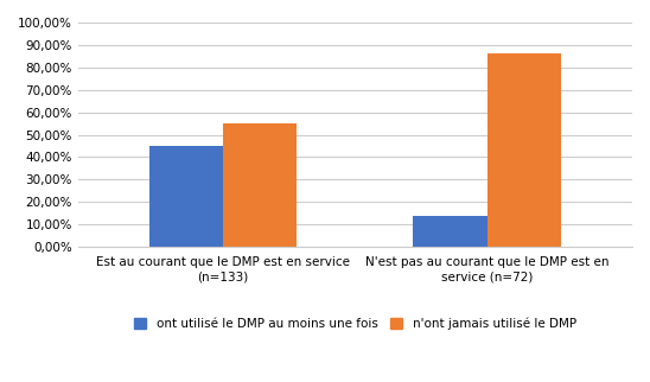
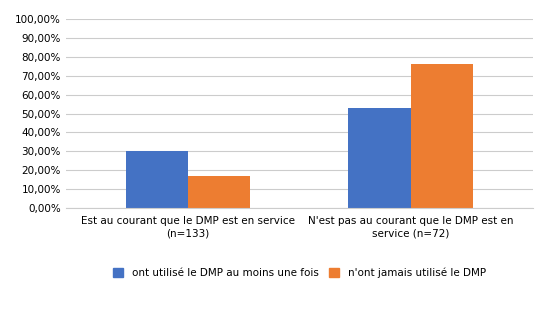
ont utilisé le DMP au moins une fois/Est au courant que le DMP est en service (n=133): 45% -> 30%
n'ont jamais utilisé le DMP/Est au courant que le DMP est en service (n=133): 55% -> 17%
ont utilisé le DMP au moins une fois/N'est pas au courant que le DMP est en service (n=72): 14% -> 53%
n'ont jamais utilisé le DMP/N'est pas au courant que le DMP est en service (n=72): 86% -> 76%
